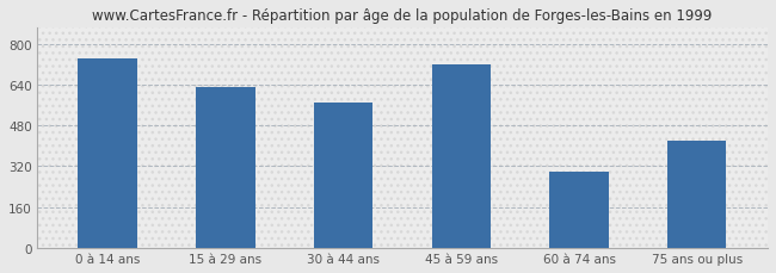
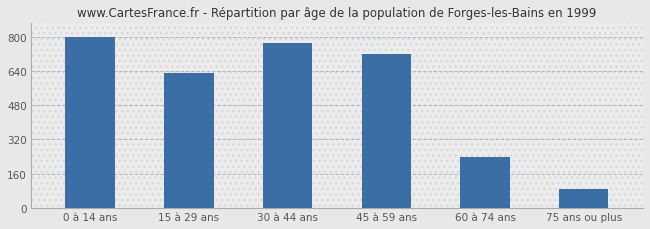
0 à 14 ans: 740 -> 800
30 à 44 ans: 570 -> 770
60 à 74 ans: 300 -> 240
75 ans ou plus: 420 -> 90
